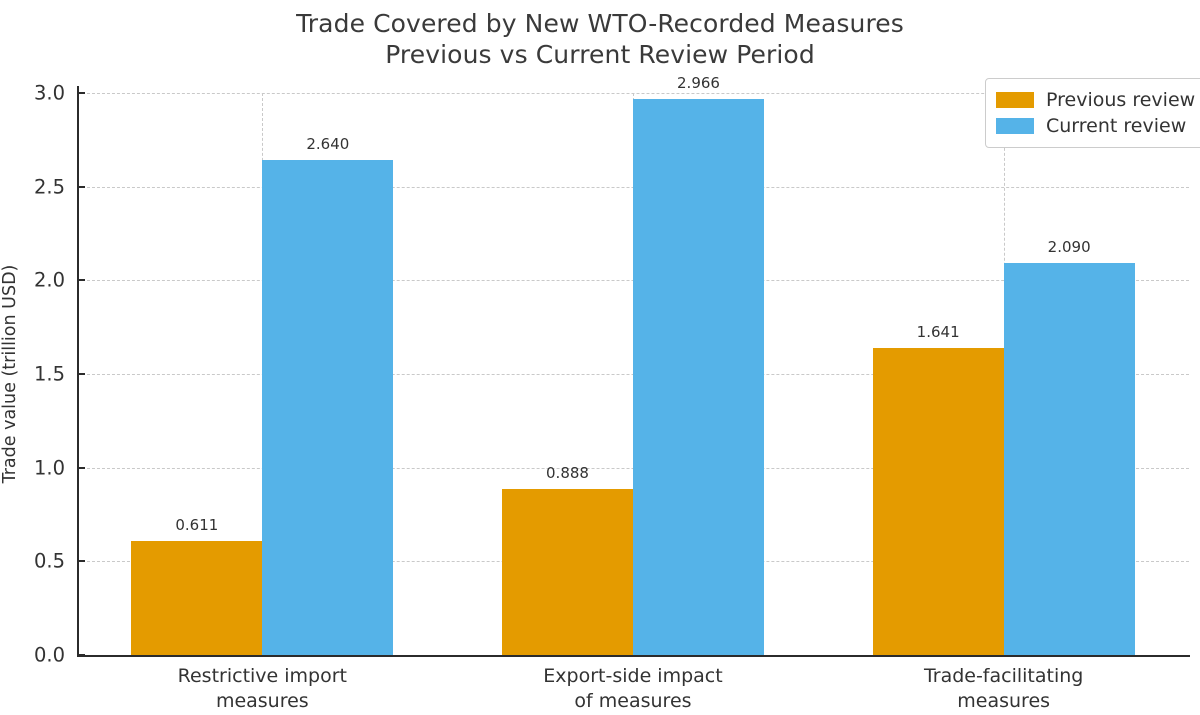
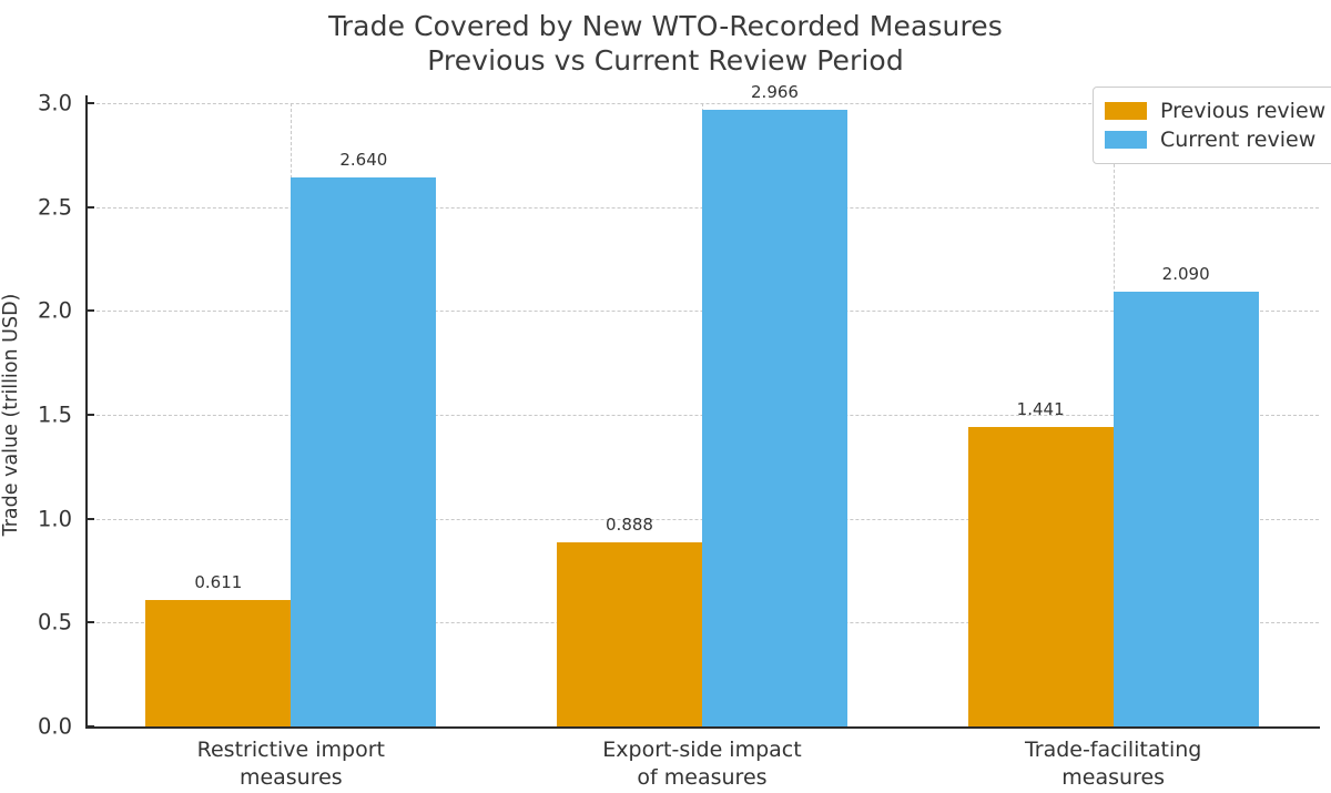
Previous review/Trade-facilitating measures: 1.641 -> 1.441
